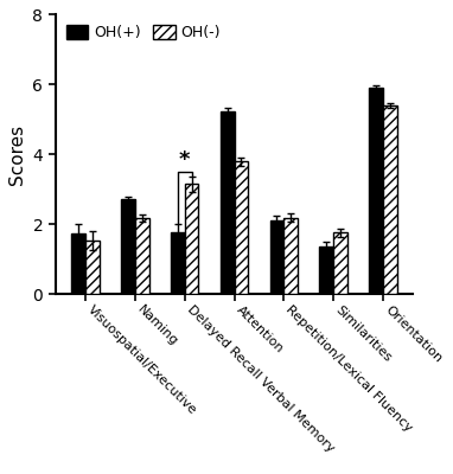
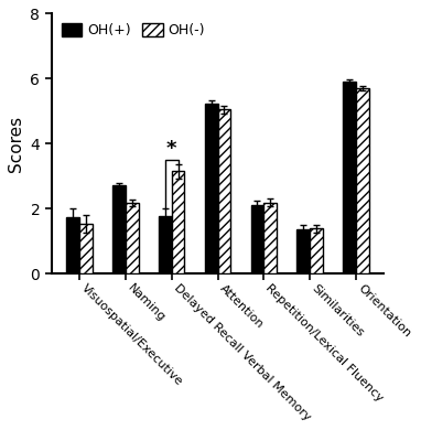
OH(-)/Attention: 3.80 -> 5.05
OH(-)/Similarities: 1.75 -> 1.38
OH(-)/Orientation: 5.40 -> 5.70
